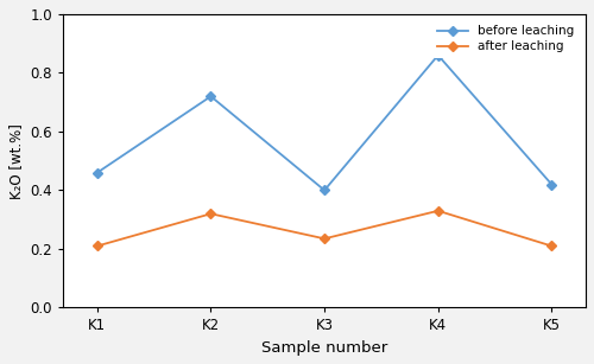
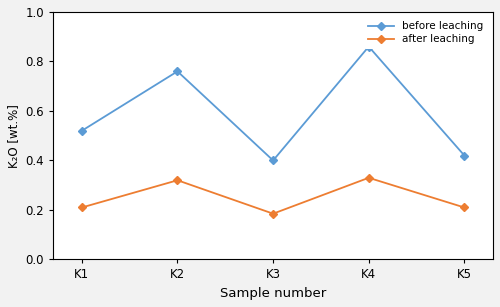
before leaching/K1: 0.46 -> 0.52
before leaching/K2: 0.72 -> 0.76
after leaching/K3: 0.235 -> 0.185
